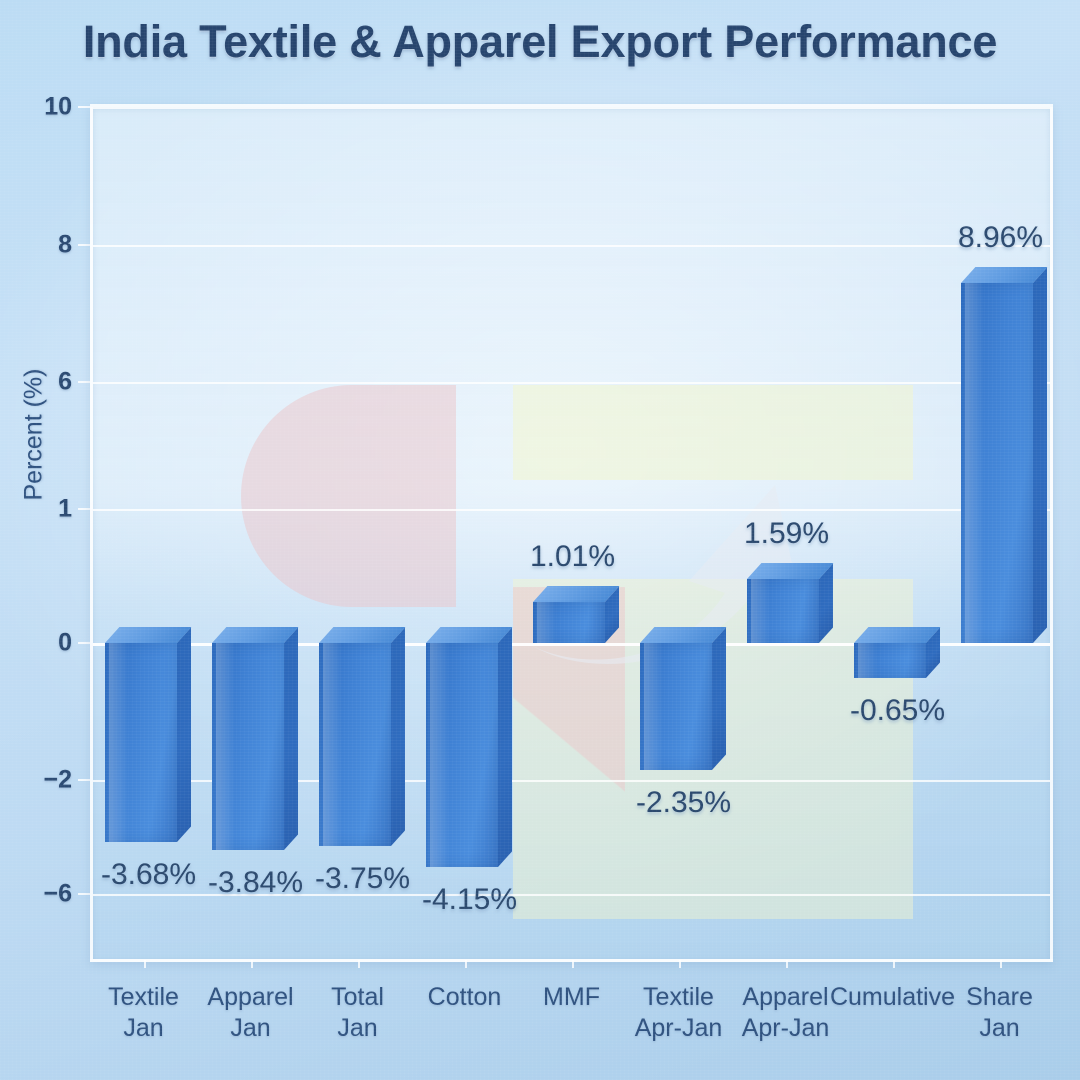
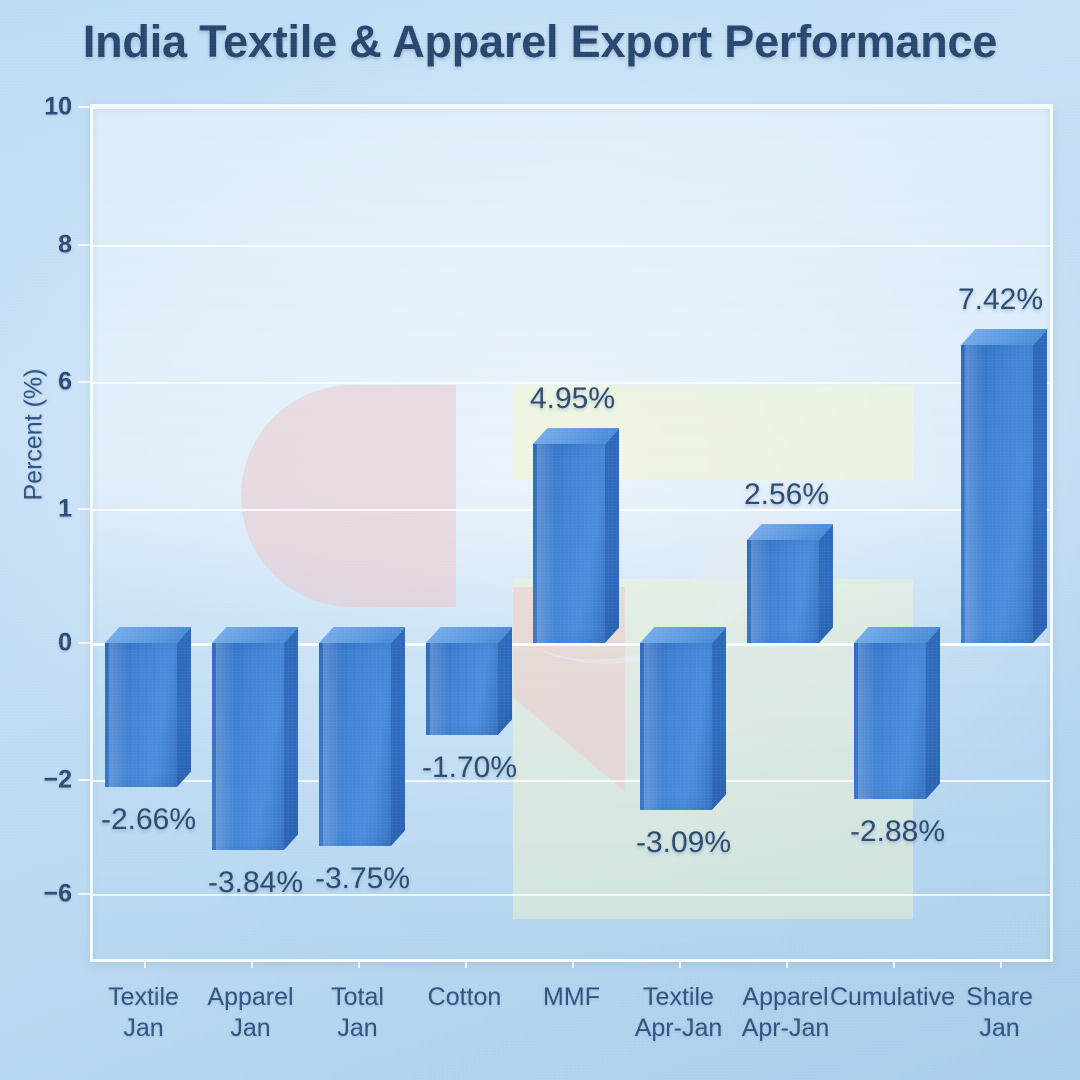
Textile Jan: -3.68% -> -2.66%
Cotton: -4.15% -> -1.70%
MMF: 1.01% -> 4.95%
Textile Apr-Jan: -2.35% -> -3.09%
Apparel Apr-Jan: 1.59% -> 2.56%
Cumulative: -0.65% -> -2.88%
Share Jan: 8.96% -> 7.42%
